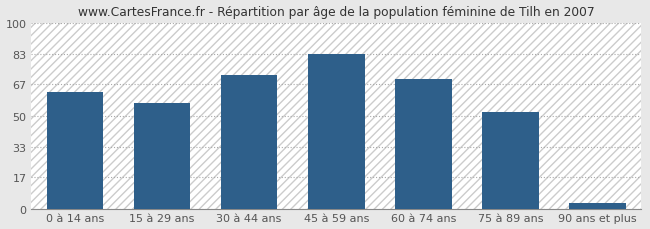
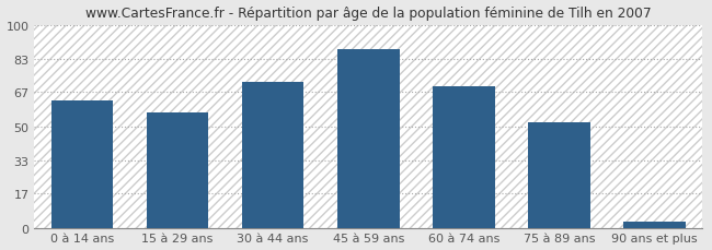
45 à 59 ans: 83 -> 88
